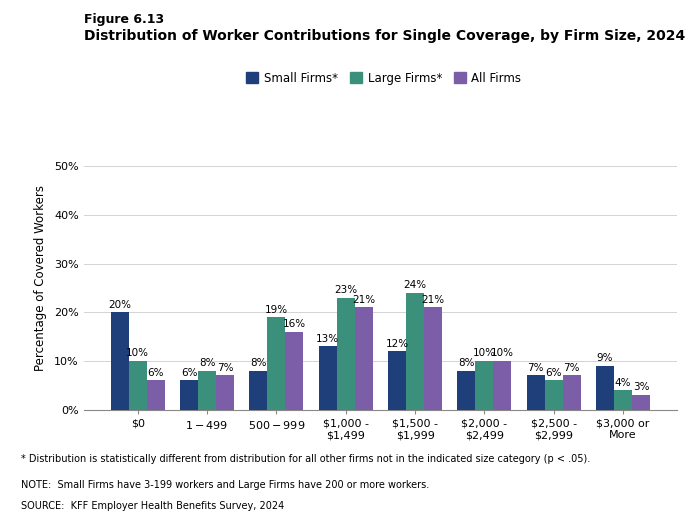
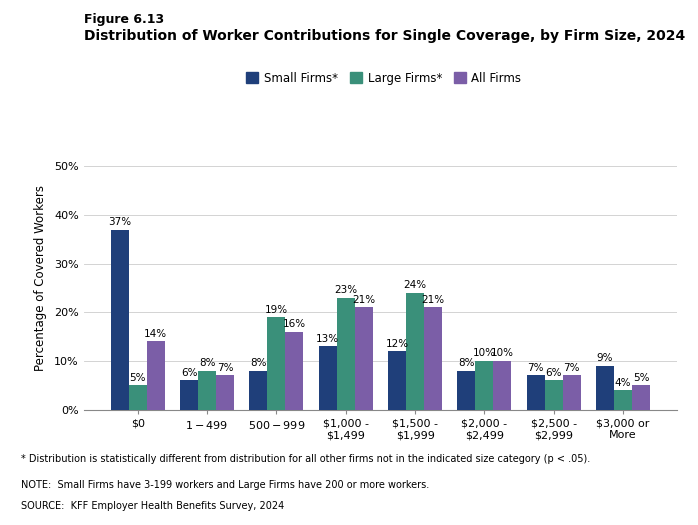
Small Firms*/$0: 20% -> 37%
Large Firms*/$0: 10% -> 5%
All Firms/$0: 6% -> 14%
All Firms/$3,000 or More: 3% -> 5%
